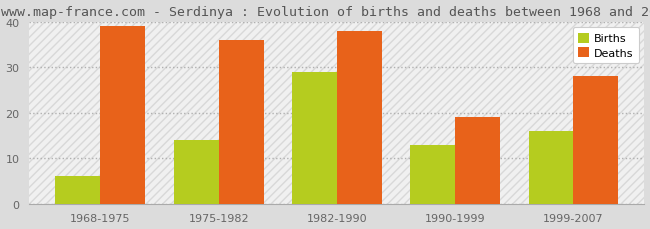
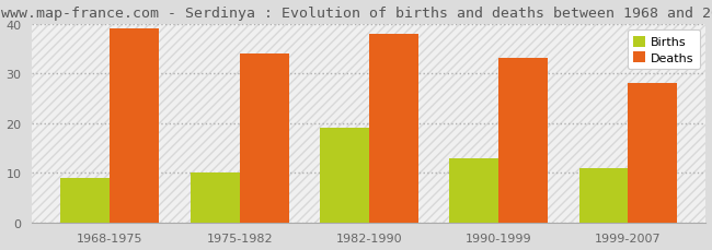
Births/1968-1975: 6 -> 9
Births/1975-1982: 14 -> 10
Deaths/1975-1982: 36 -> 34
Births/1982-1990: 29 -> 19
Deaths/1990-1999: 19 -> 33
Births/1999-2007: 16 -> 11
